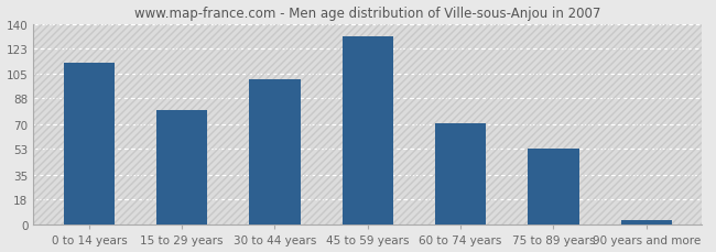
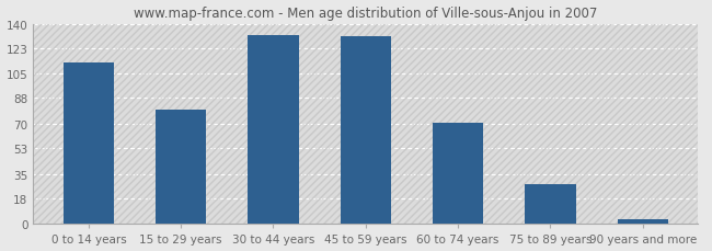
30 to 44 years: 101 -> 132
75 to 89 years: 53 -> 28
